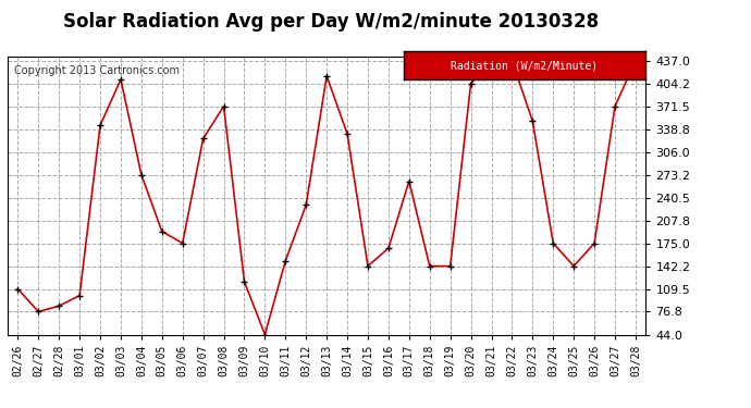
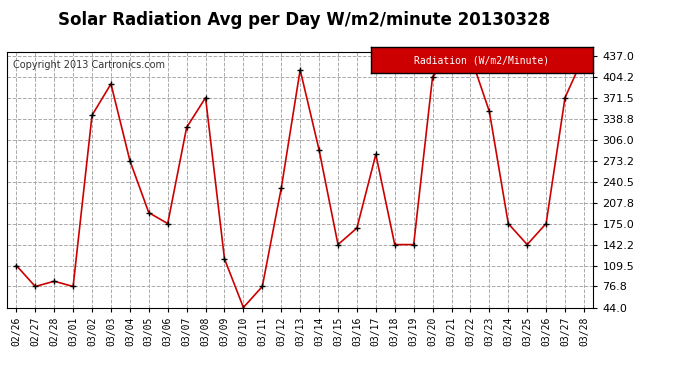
03/01: 100 -> 77
03/03: 410 -> 393
03/11: 150 -> 77
03/14: 332 -> 290
03/17: 264 -> 283
